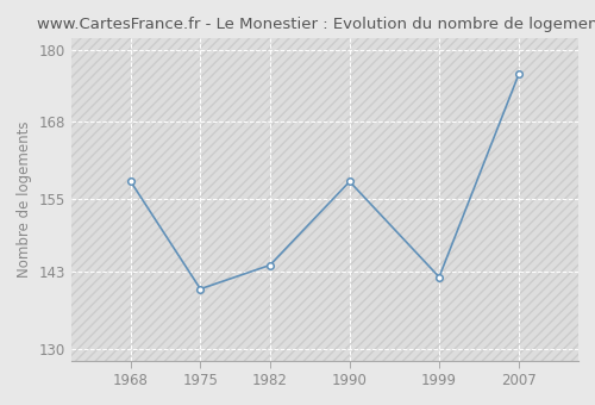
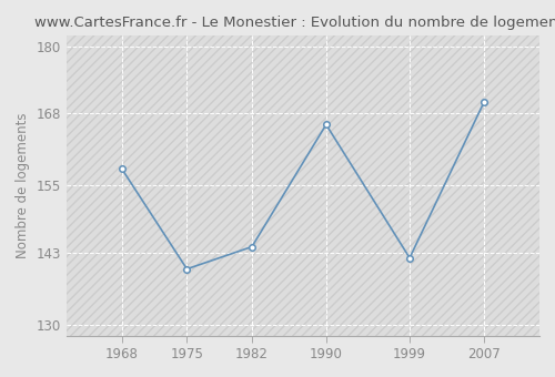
1990: 158 -> 166
2007: 176 -> 170
